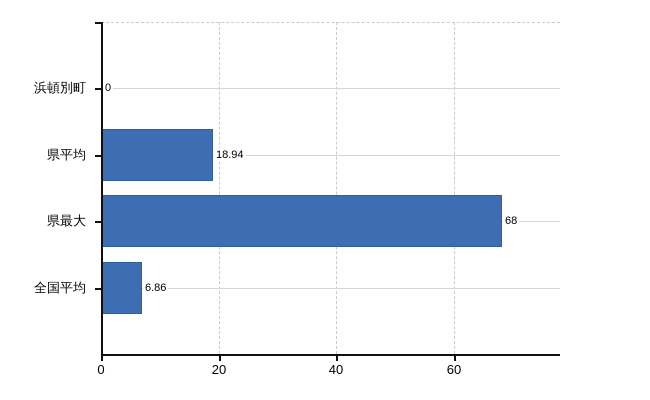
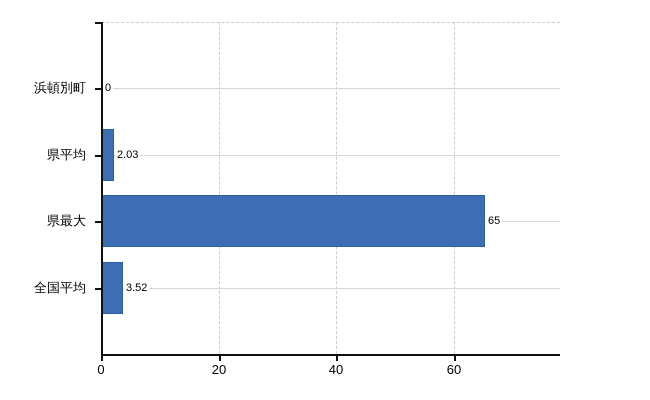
県平均: 18.94 -> 2.03
県最大: 68 -> 65
全国平均: 6.86 -> 3.52
